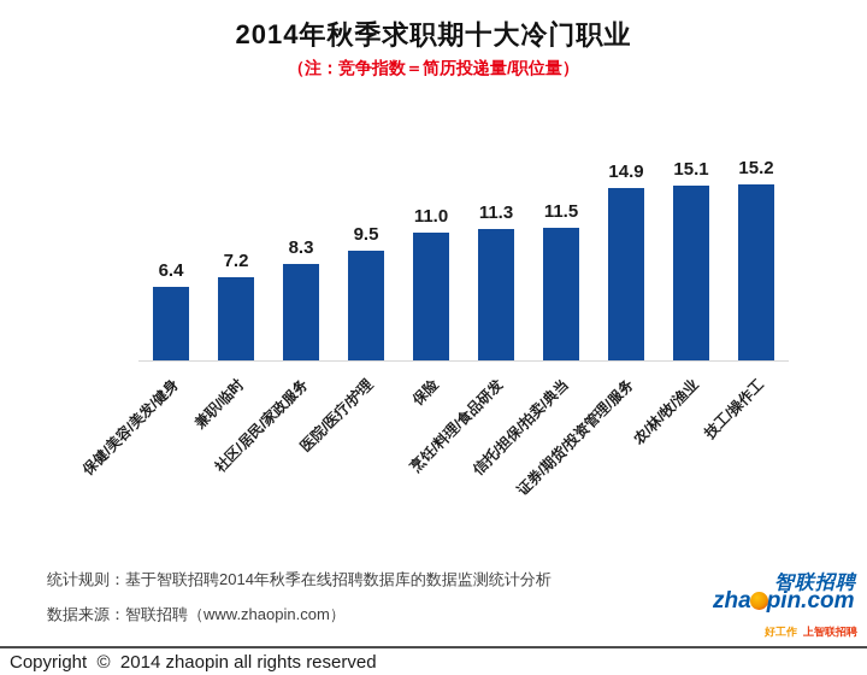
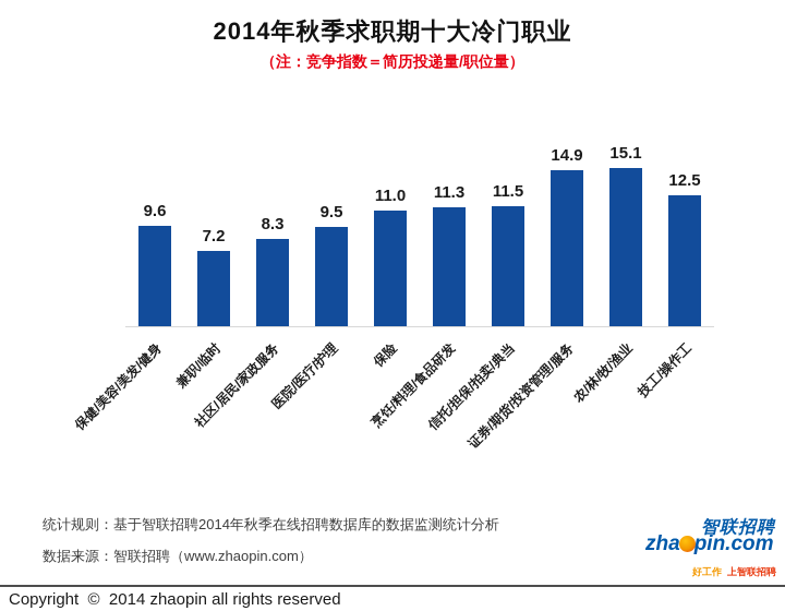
保健/美容/美发/健身: 6.4 -> 9.6
技工/操作工: 15.2 -> 12.5
